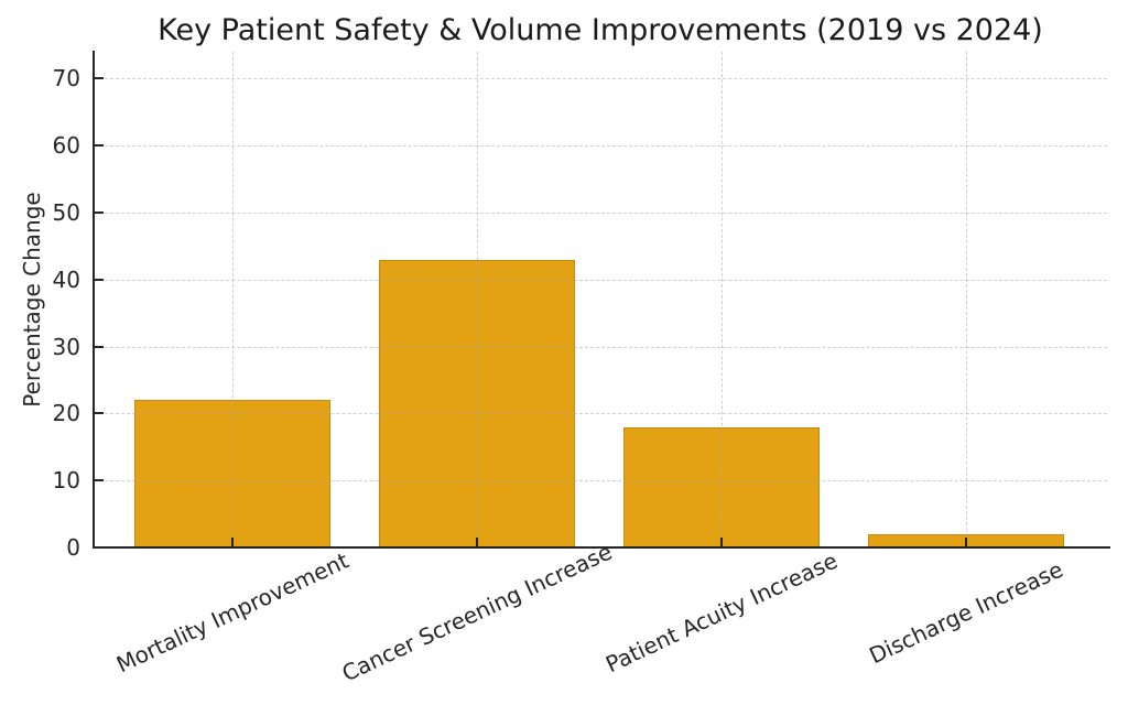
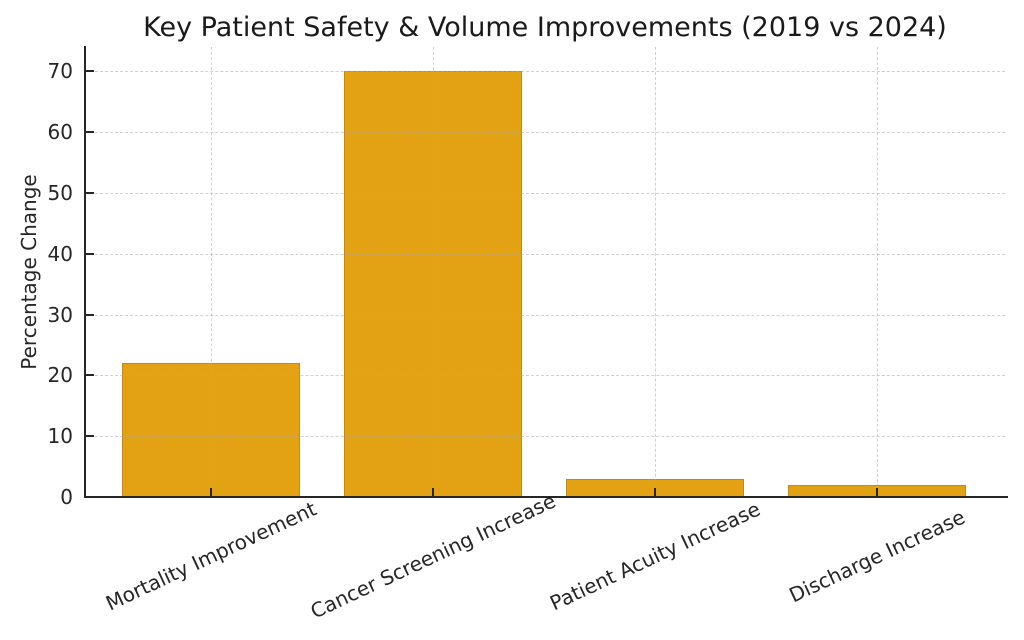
Cancer Screening Increase: 43 -> 70
Patient Acuity Increase: 18 -> 3
